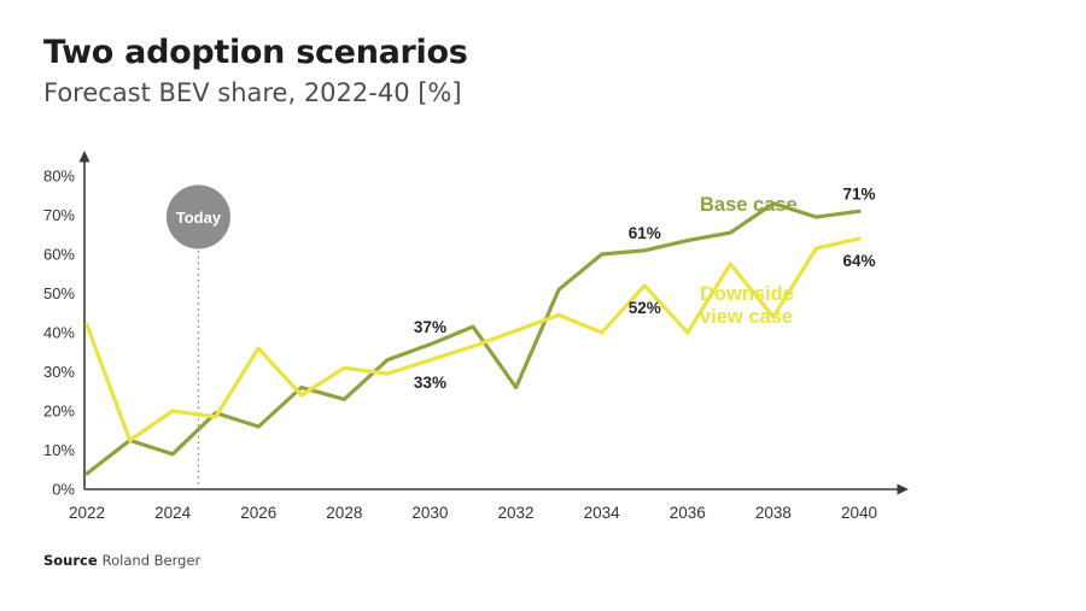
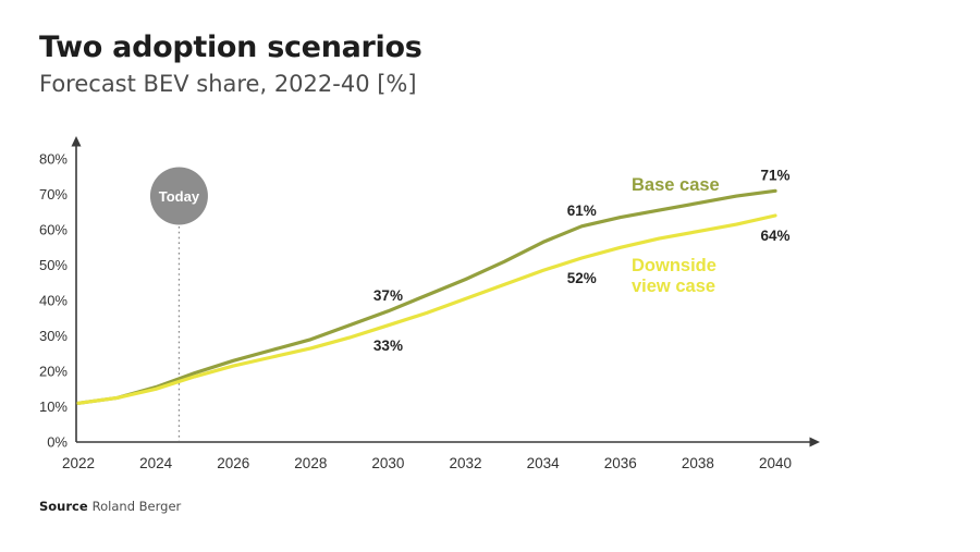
Base case/2022: 4% -> 11%
Downside view case/2022: 42% -> 11%
Base case/2024: 9% -> 16%
Downside view case/2024: 20% -> 15%
Base case/2026: 16% -> 23%
Downside view case/2026: 36% -> 22%
Base case/2028: 23% -> 29%
Downside view case/2028: 31% -> 26%
Base case/2032: 26% -> 46%
Base case/2034: 60% -> 56%
Downside view case/2034: 40% -> 48%
Downside view case/2036: 40% -> 55%
Base case/2038: 73% -> 68%
Downside view case/2038: 44% -> 60%
